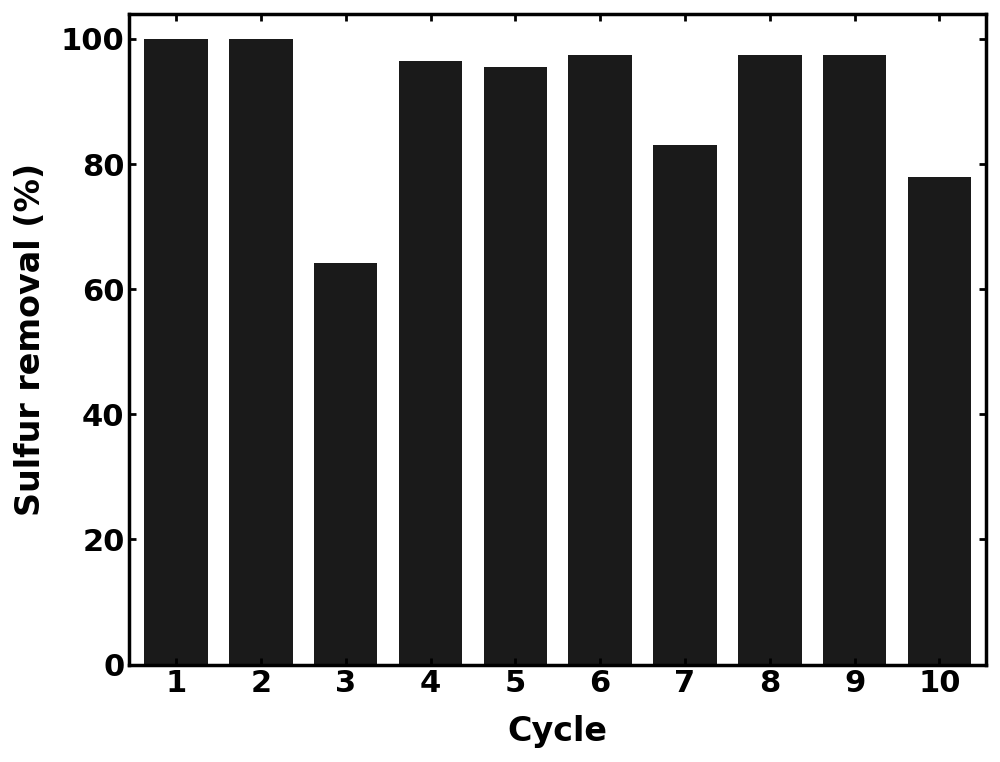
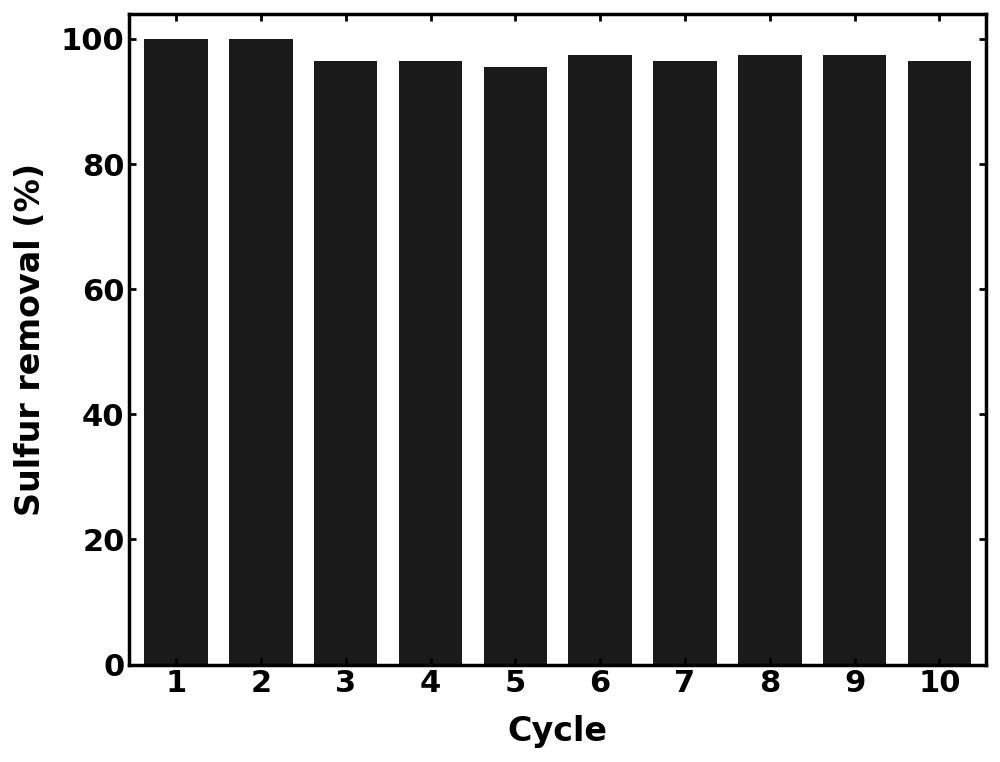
3: 64.2 -> 96.5
7: 83.0 -> 96.5
10: 78.0 -> 96.5
